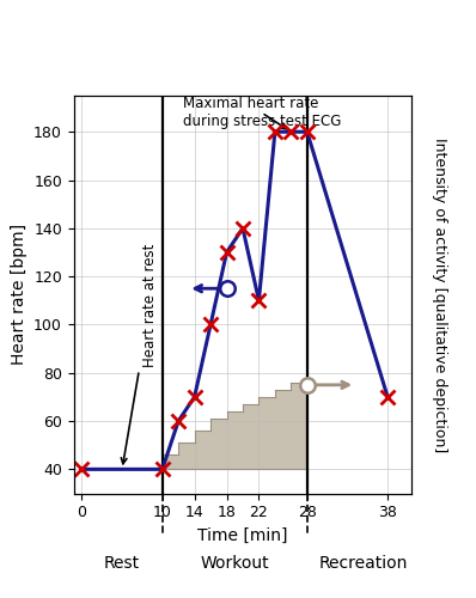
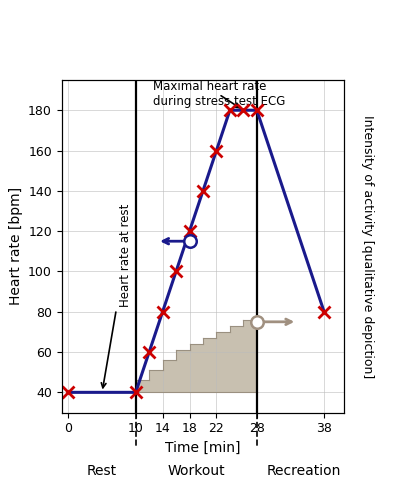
14: 70 -> 80
18: 130 -> 120
22: 110 -> 160
38: 70 -> 80
